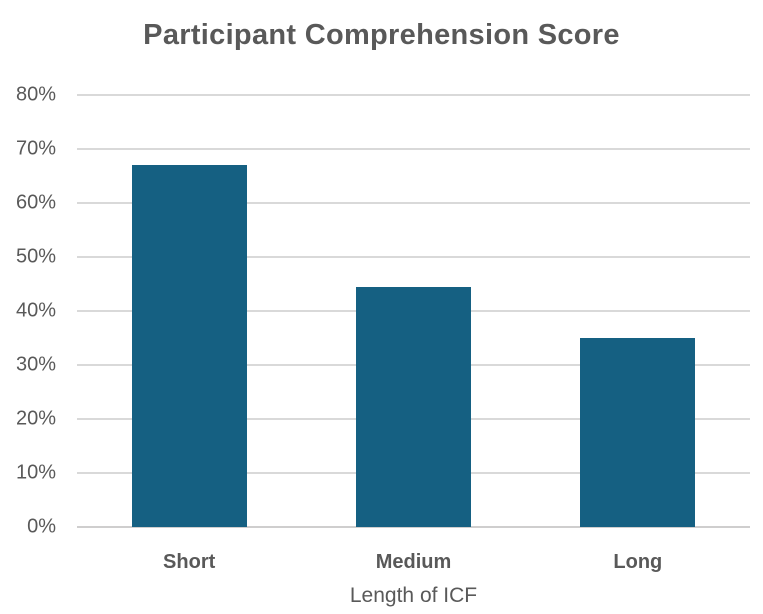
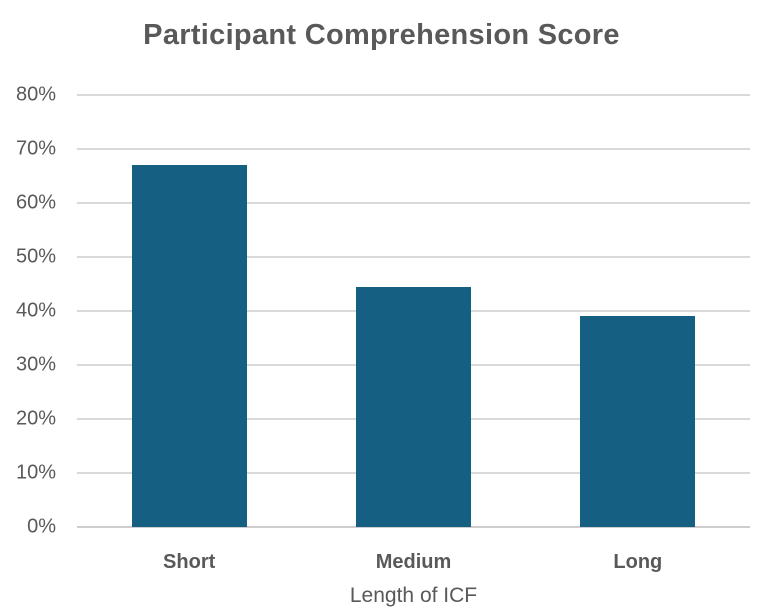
Long: 35% -> 39%
